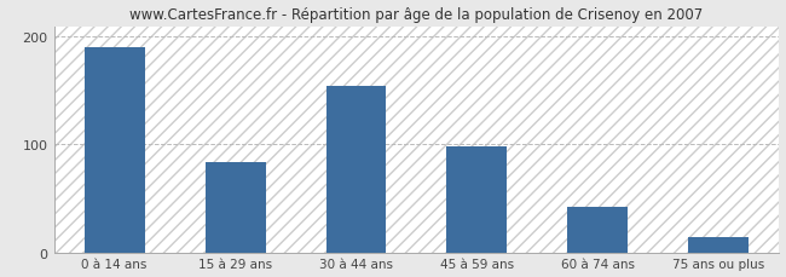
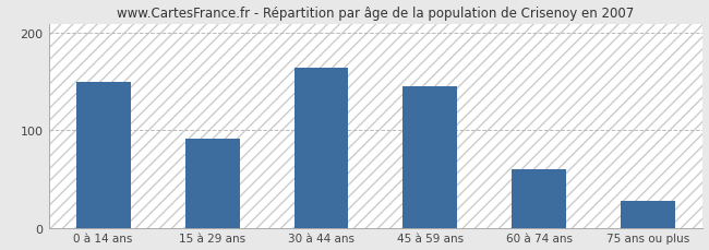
0 à 14 ans: 190 -> 150
15 à 29 ans: 84 -> 92
30 à 44 ans: 154 -> 165
45 à 59 ans: 98 -> 145
60 à 74 ans: 42 -> 60
75 ans ou plus: 14 -> 28
